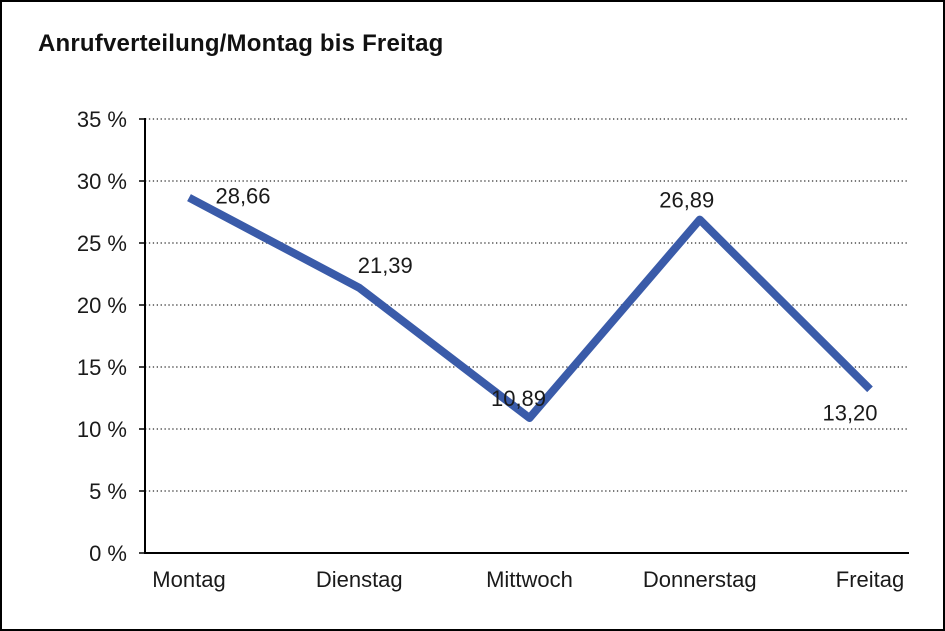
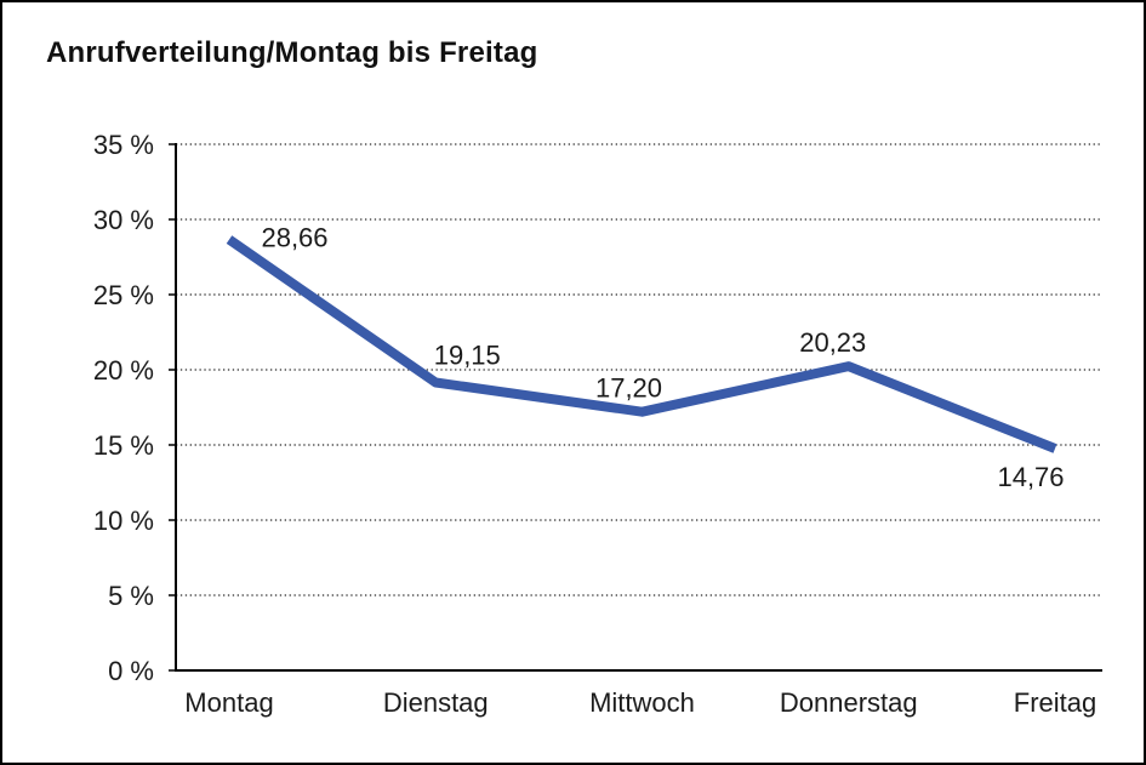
Dienstag: 21,39 -> 19,15
Mittwoch: 10,89 -> 17,20
Donnerstag: 26,89 -> 20,23
Freitag: 13,20 -> 14,76
